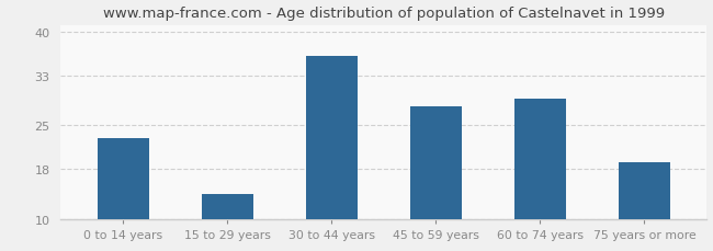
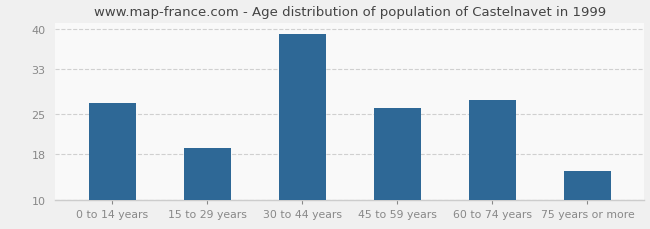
0 to 14 years: 23.0 -> 27.0
15 to 29 years: 14.0 -> 19.0
30 to 44 years: 36.0 -> 39.0
45 to 59 years: 28.0 -> 26.0
60 to 74 years: 29.2 -> 27.5
75 years or more: 19.0 -> 15.0
